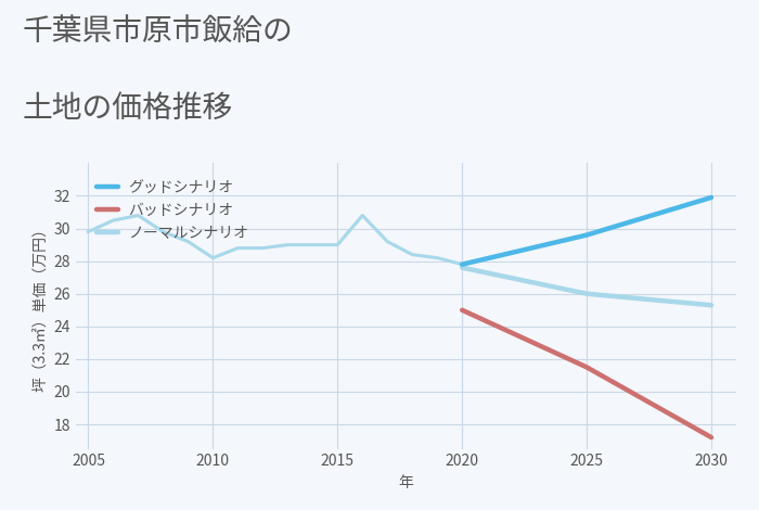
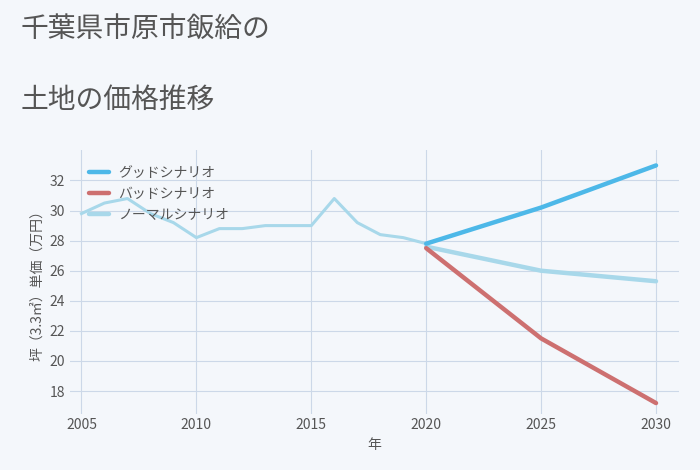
バッドシナリオ/2020: 25.0 -> 27.5
グッドシナリオ/2025: 29.6 -> 30.2
グッドシナリオ/2030: 31.9 -> 33.0
